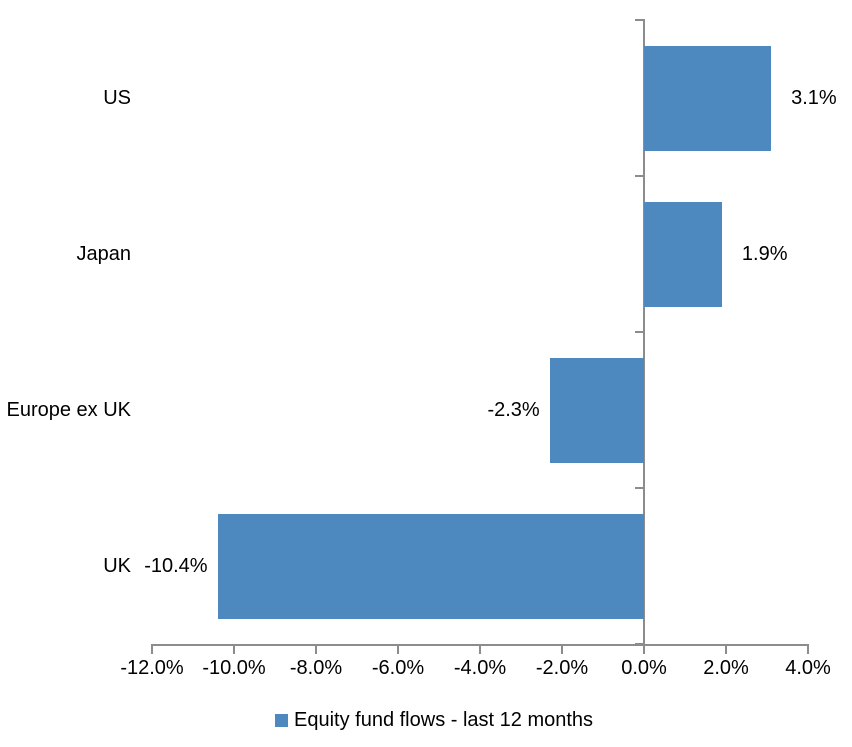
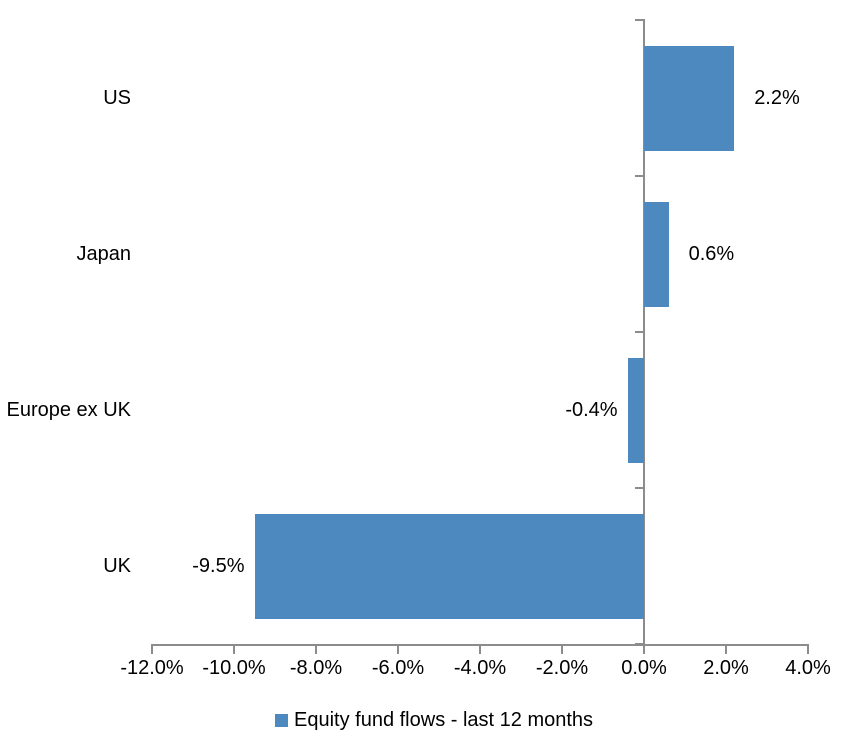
US: 3.1% -> 2.2%
Japan: 1.9% -> 0.6%
Europe ex UK: -2.3% -> -0.4%
UK: -10.4% -> -9.5%
